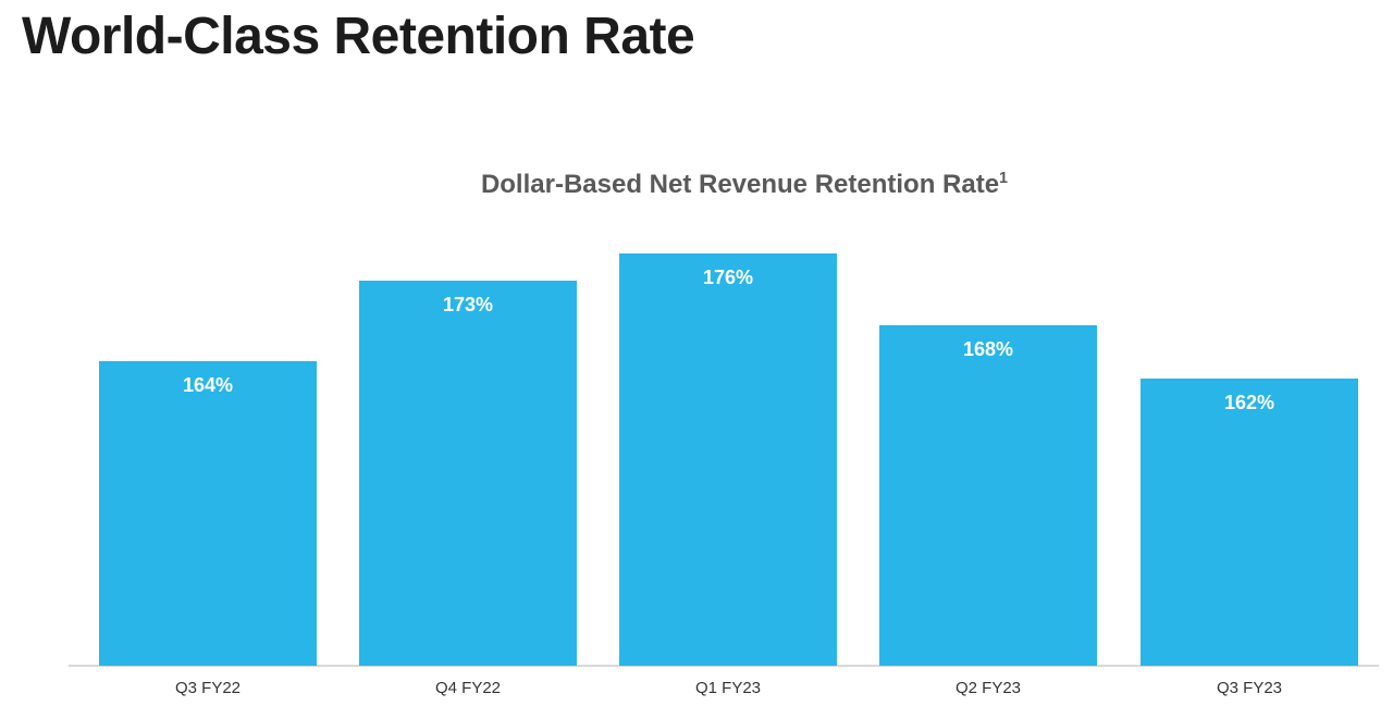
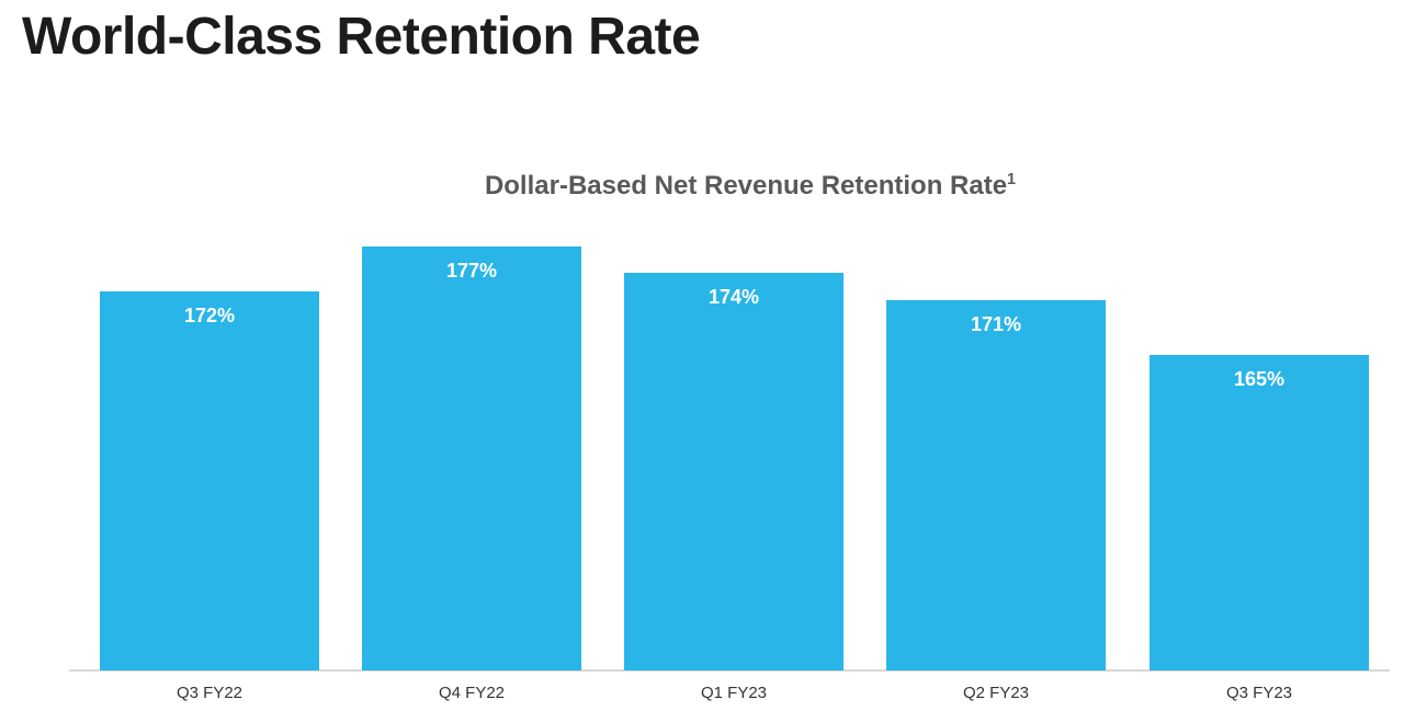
Q3 FY22: 164% -> 172%
Q4 FY22: 173% -> 177%
Q1 FY23: 176% -> 174%
Q2 FY23: 168% -> 171%
Q3 FY23: 162% -> 165%
